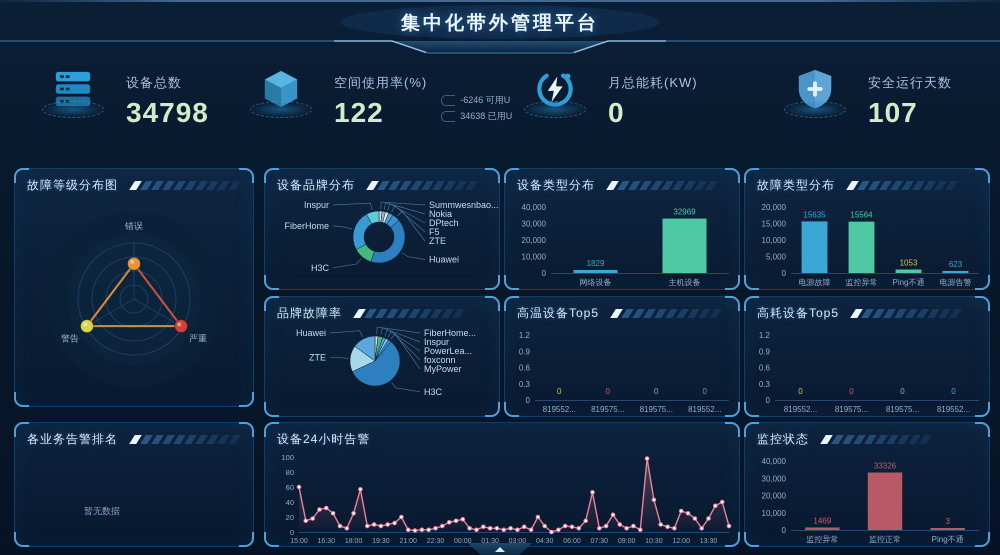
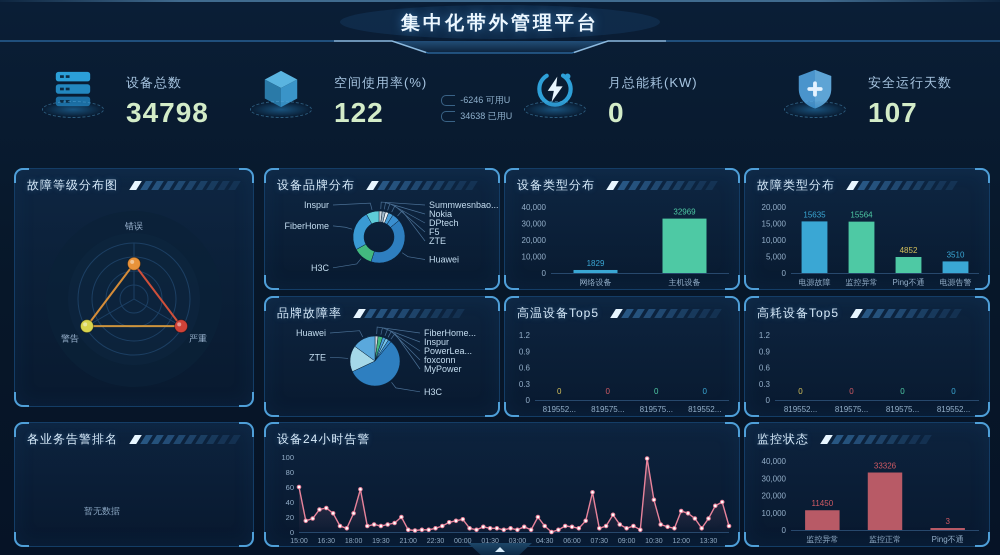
故障类型分布/Ping不通: 1053 -> 4852
故障类型分布/电源告警: 623 -> 3510
监控状态/监控异常: 1469 -> 11450
